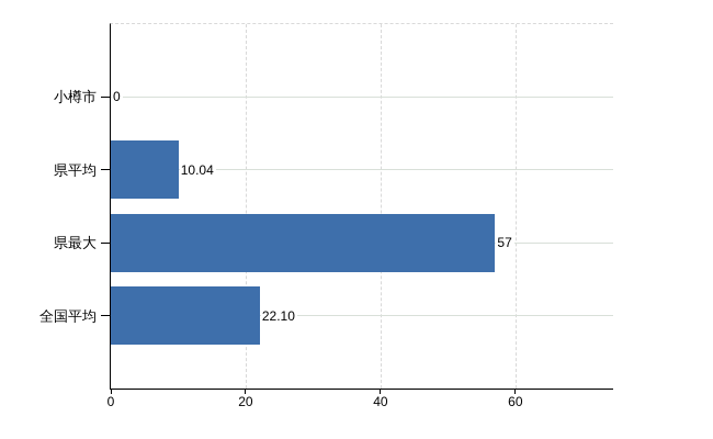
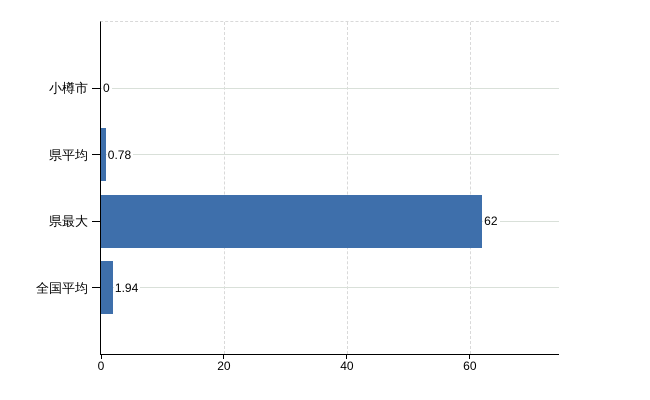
県平均: 10.04 -> 0.78
県最大: 57 -> 62
全国平均: 22.10 -> 1.94
